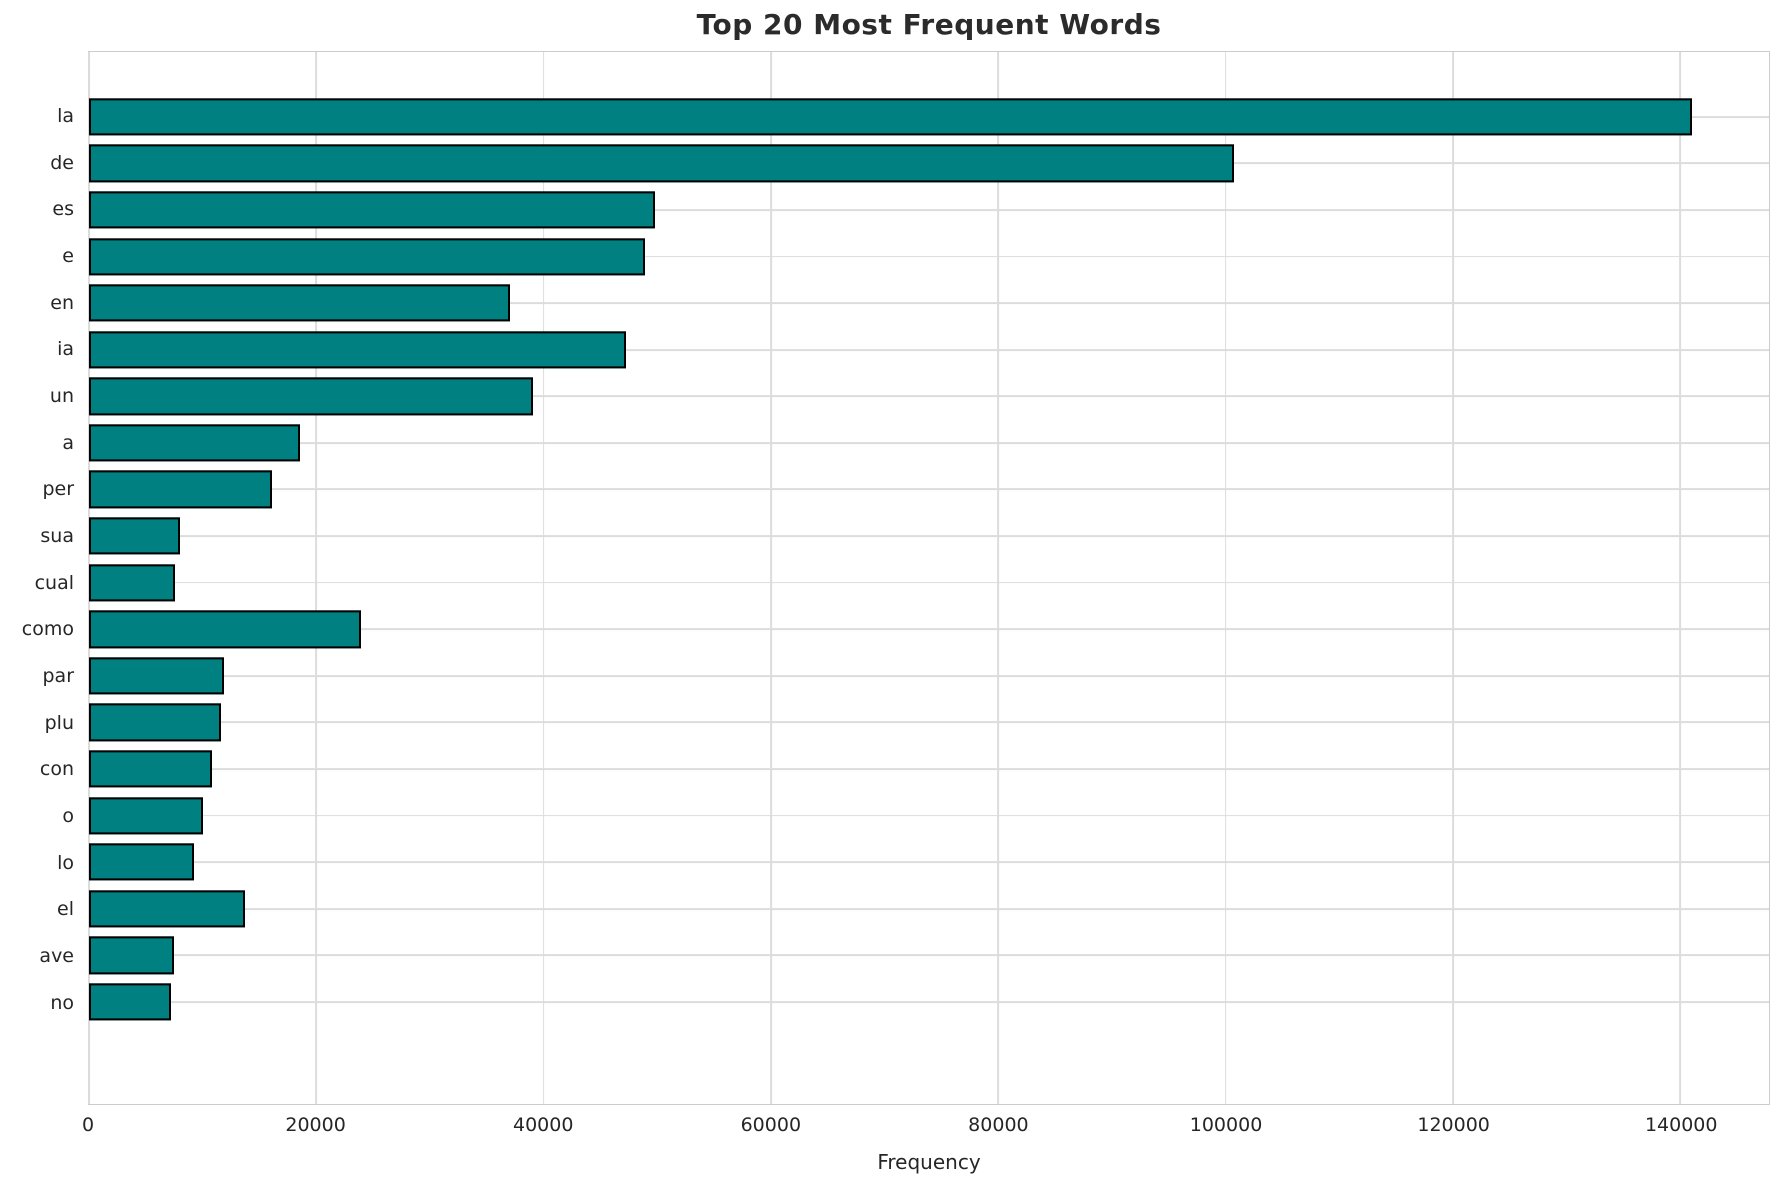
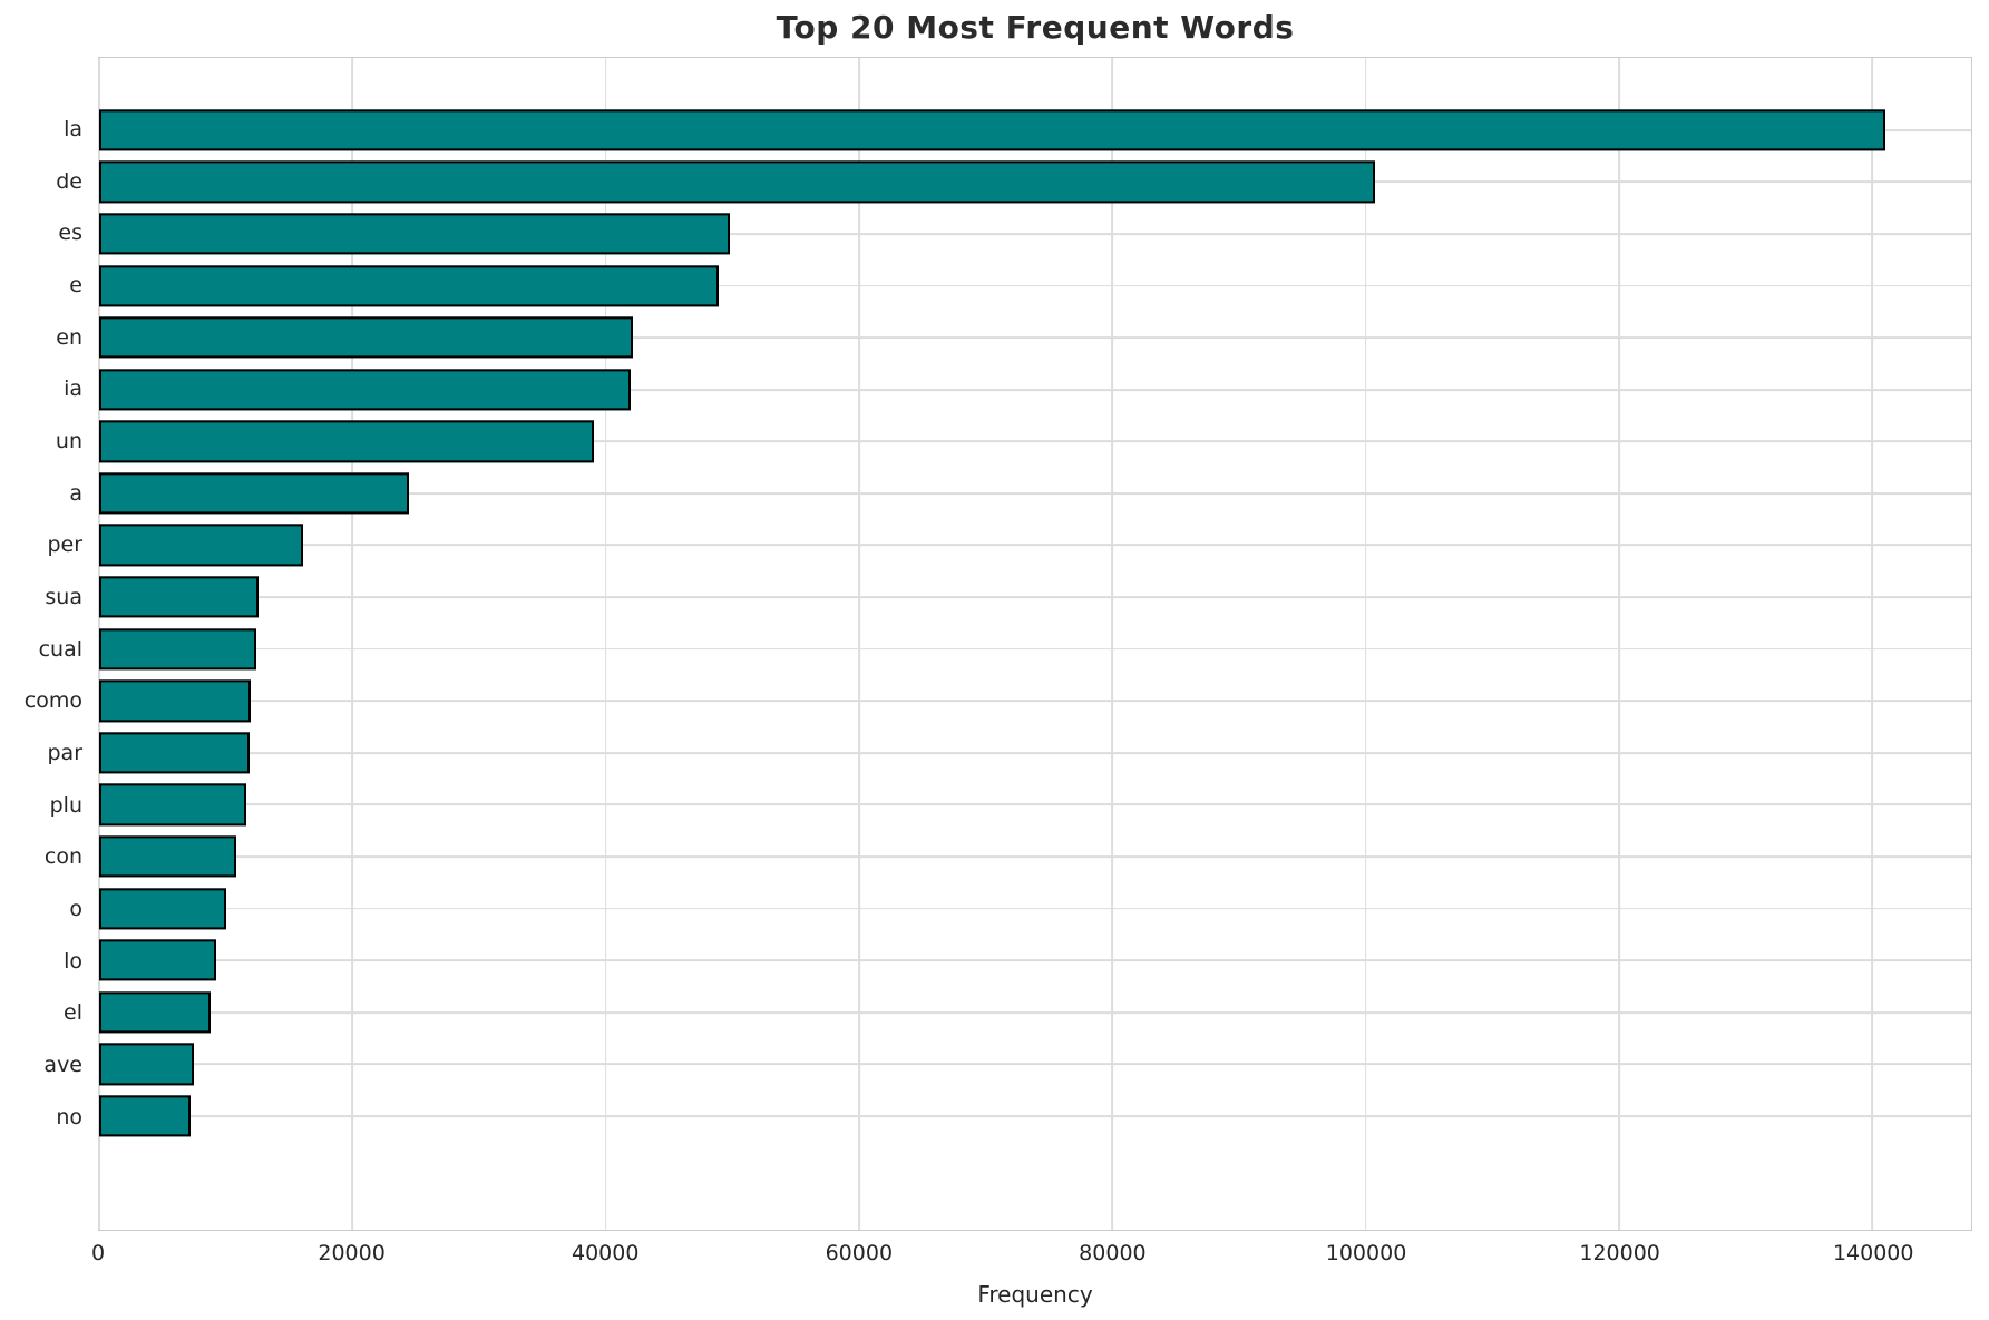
en: 37000 -> 42100
ia: 47200 -> 42000
a: 18600 -> 24500
sua: 8000 -> 12600
cual: 7600 -> 12400
como: 23900 -> 12000
el: 13700 -> 8800
